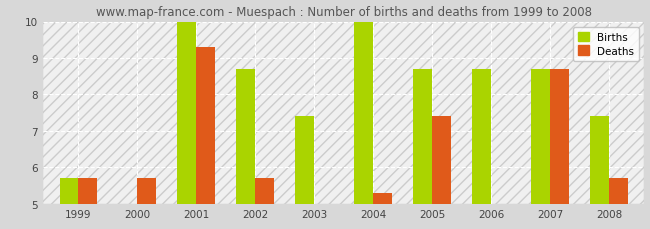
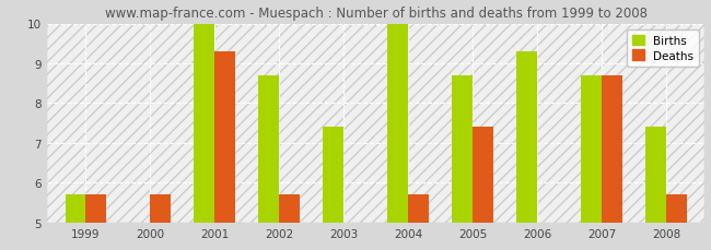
Deaths/2004: 5.3 -> 5.7
Births/2006: 8.7 -> 9.3
